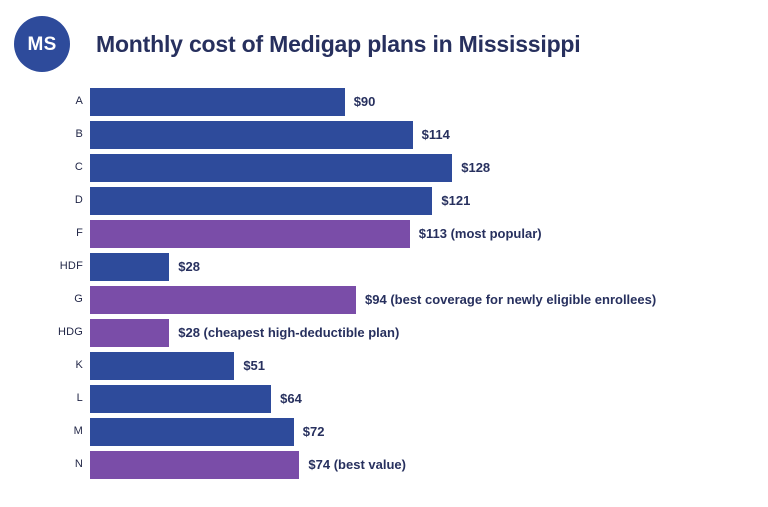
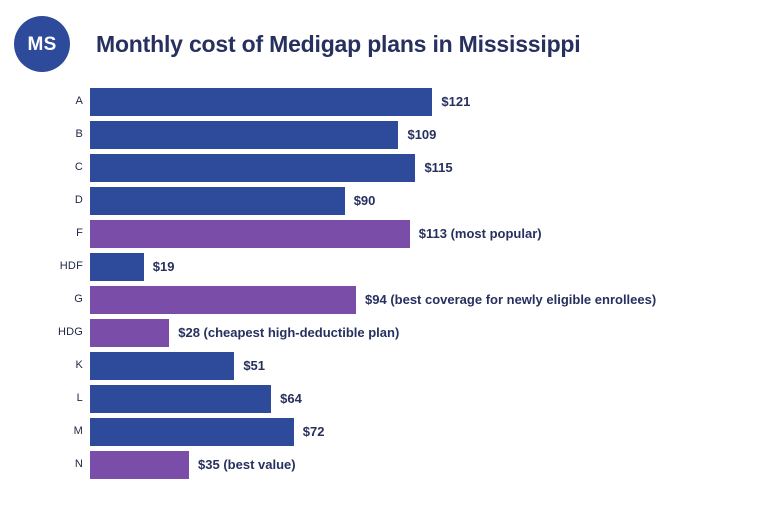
A: $90 -> $121
B: $114 -> $109
C: $128 -> $115
D: $121 -> $90
HDF: $28 -> $19
N: $74 -> $35
